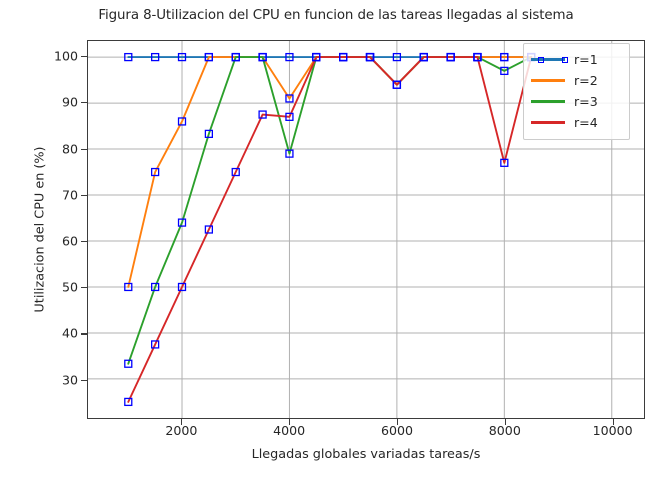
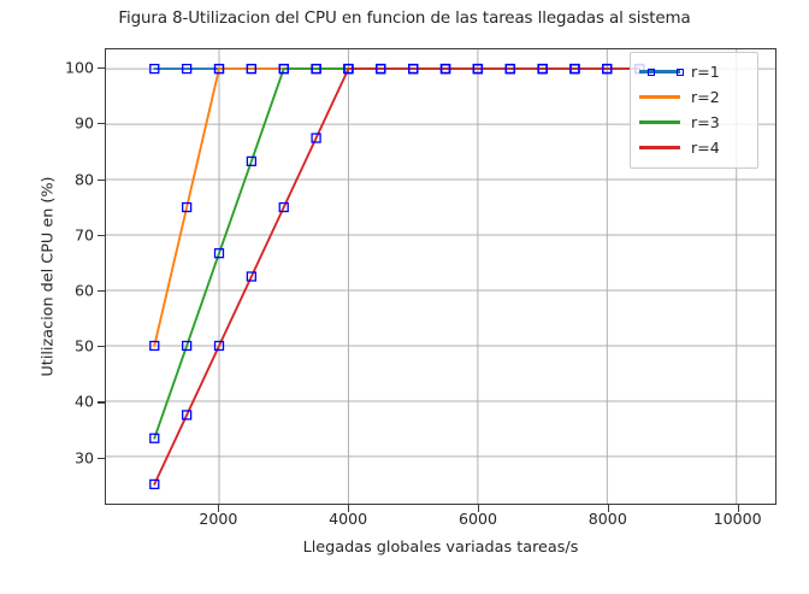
r=2/2000: 86 -> 100
r=3/2000: 64 -> 67
r=2/4000: 91 -> 100
r=3/4000: 79 -> 100
r=4/4000: 87 -> 100
r=2/6000: 94 -> 100
r=3/6000: 94 -> 100
r=4/6000: 94 -> 100
r=3/8000: 97 -> 100
r=4/8000: 77 -> 100
